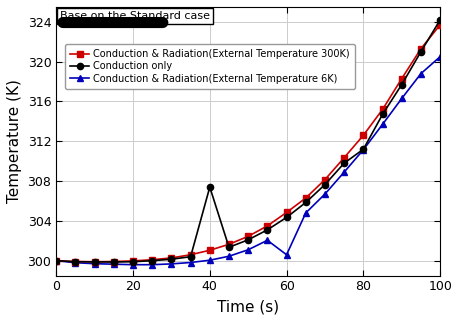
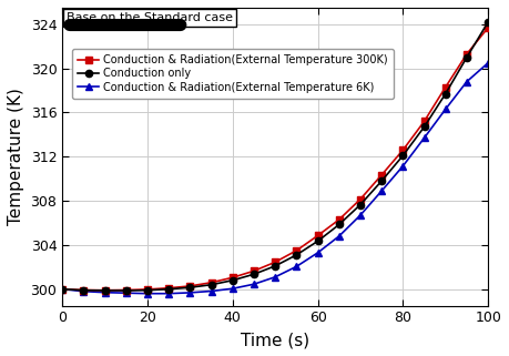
Conduction only/40: 307.4 -> 300.8
Conduction & Radiation(External Temperature 6K)/60: 300.6 -> 303.3
Conduction only/80: 311.2 -> 312.1
